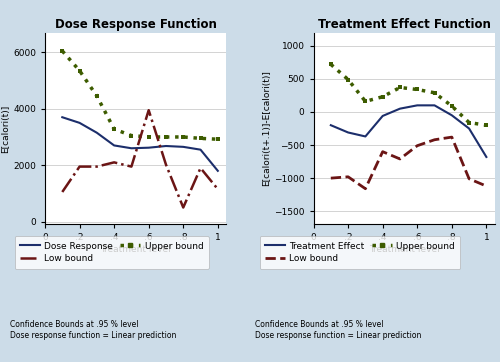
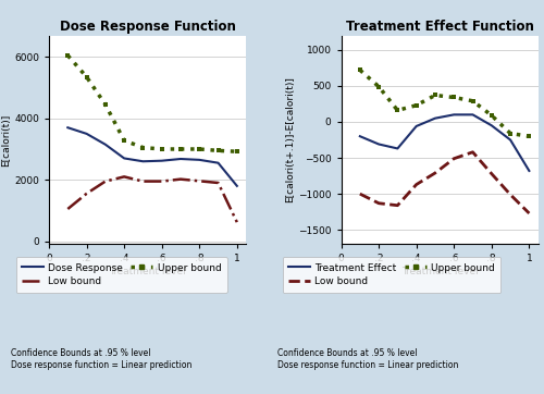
Dose Response Function/Low bound/.2: 1950 -> 1550
Dose Response Function/Low bound/.6: 3950 -> 1950
Dose Response Function/Low bound/.8: 500 -> 1960
Dose Response Function/Low bound/1: 1150 -> 620
Treatment Effect Function/Low bound/.2: -980 -> -1130
Treatment Effect Function/Low bound/.4: -600 -> -870
Treatment Effect Function/Low bound/.8: -380 -> -720
Treatment Effect Function/Low bound/1: -1120 -> -1270
